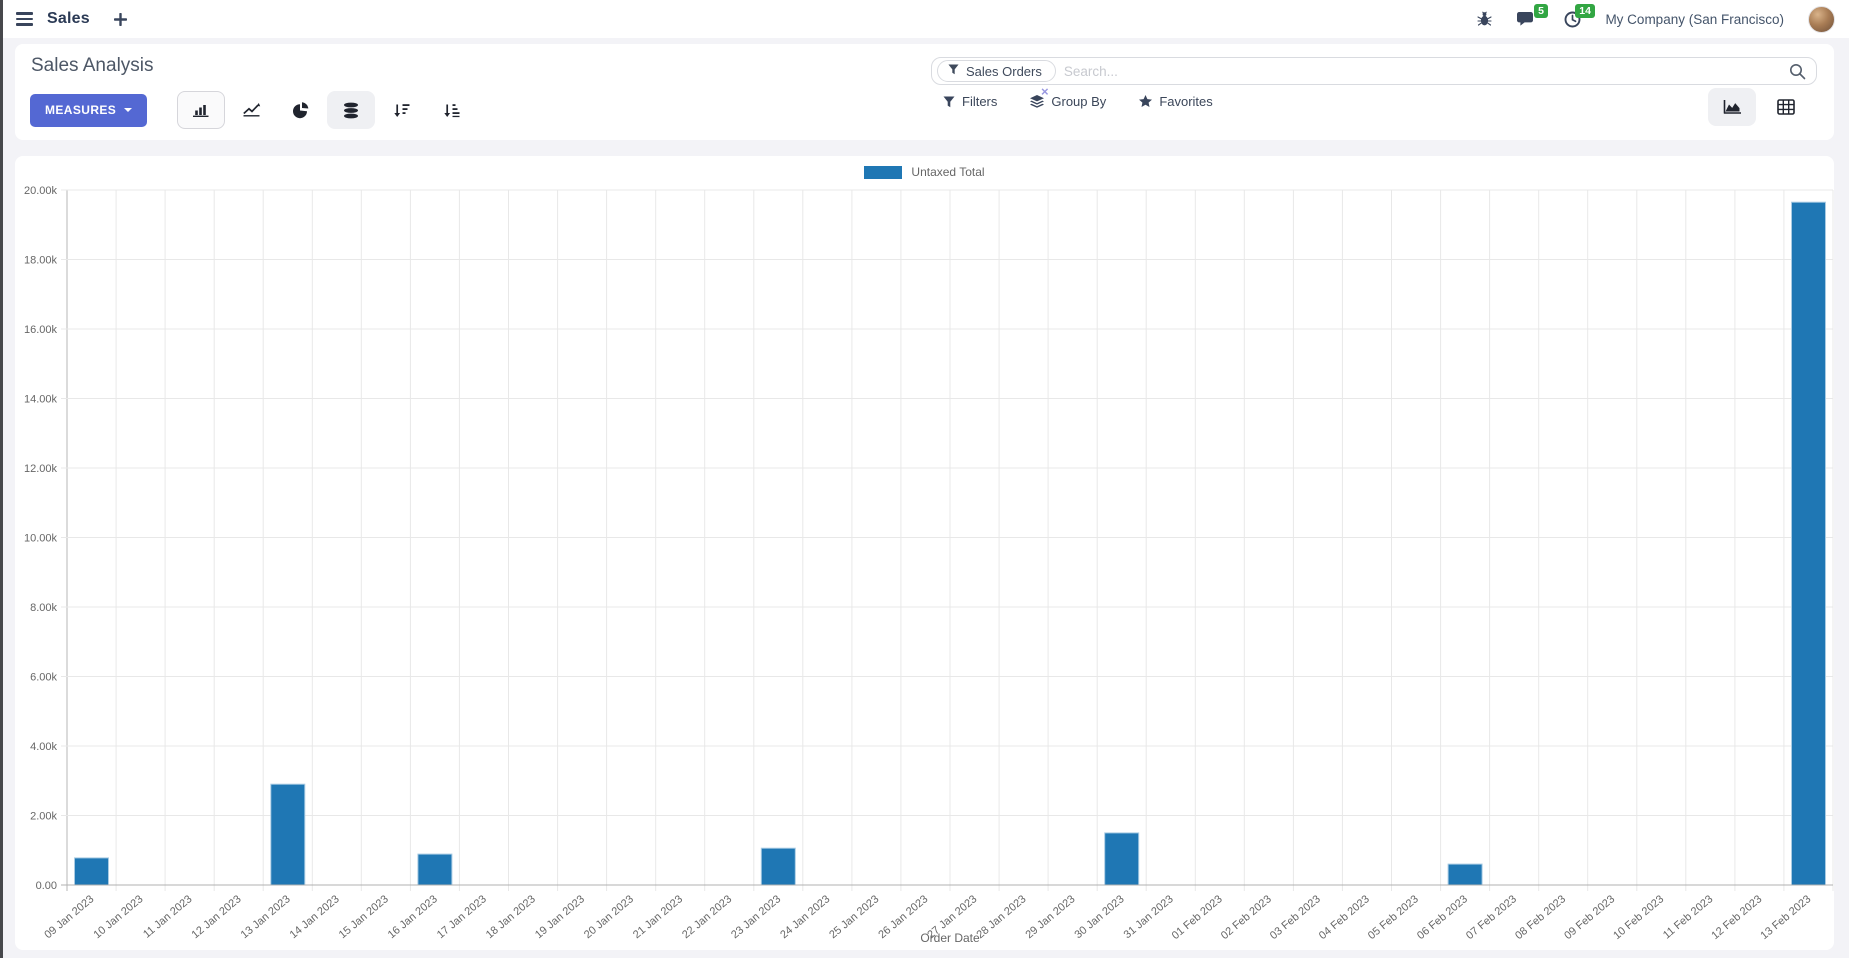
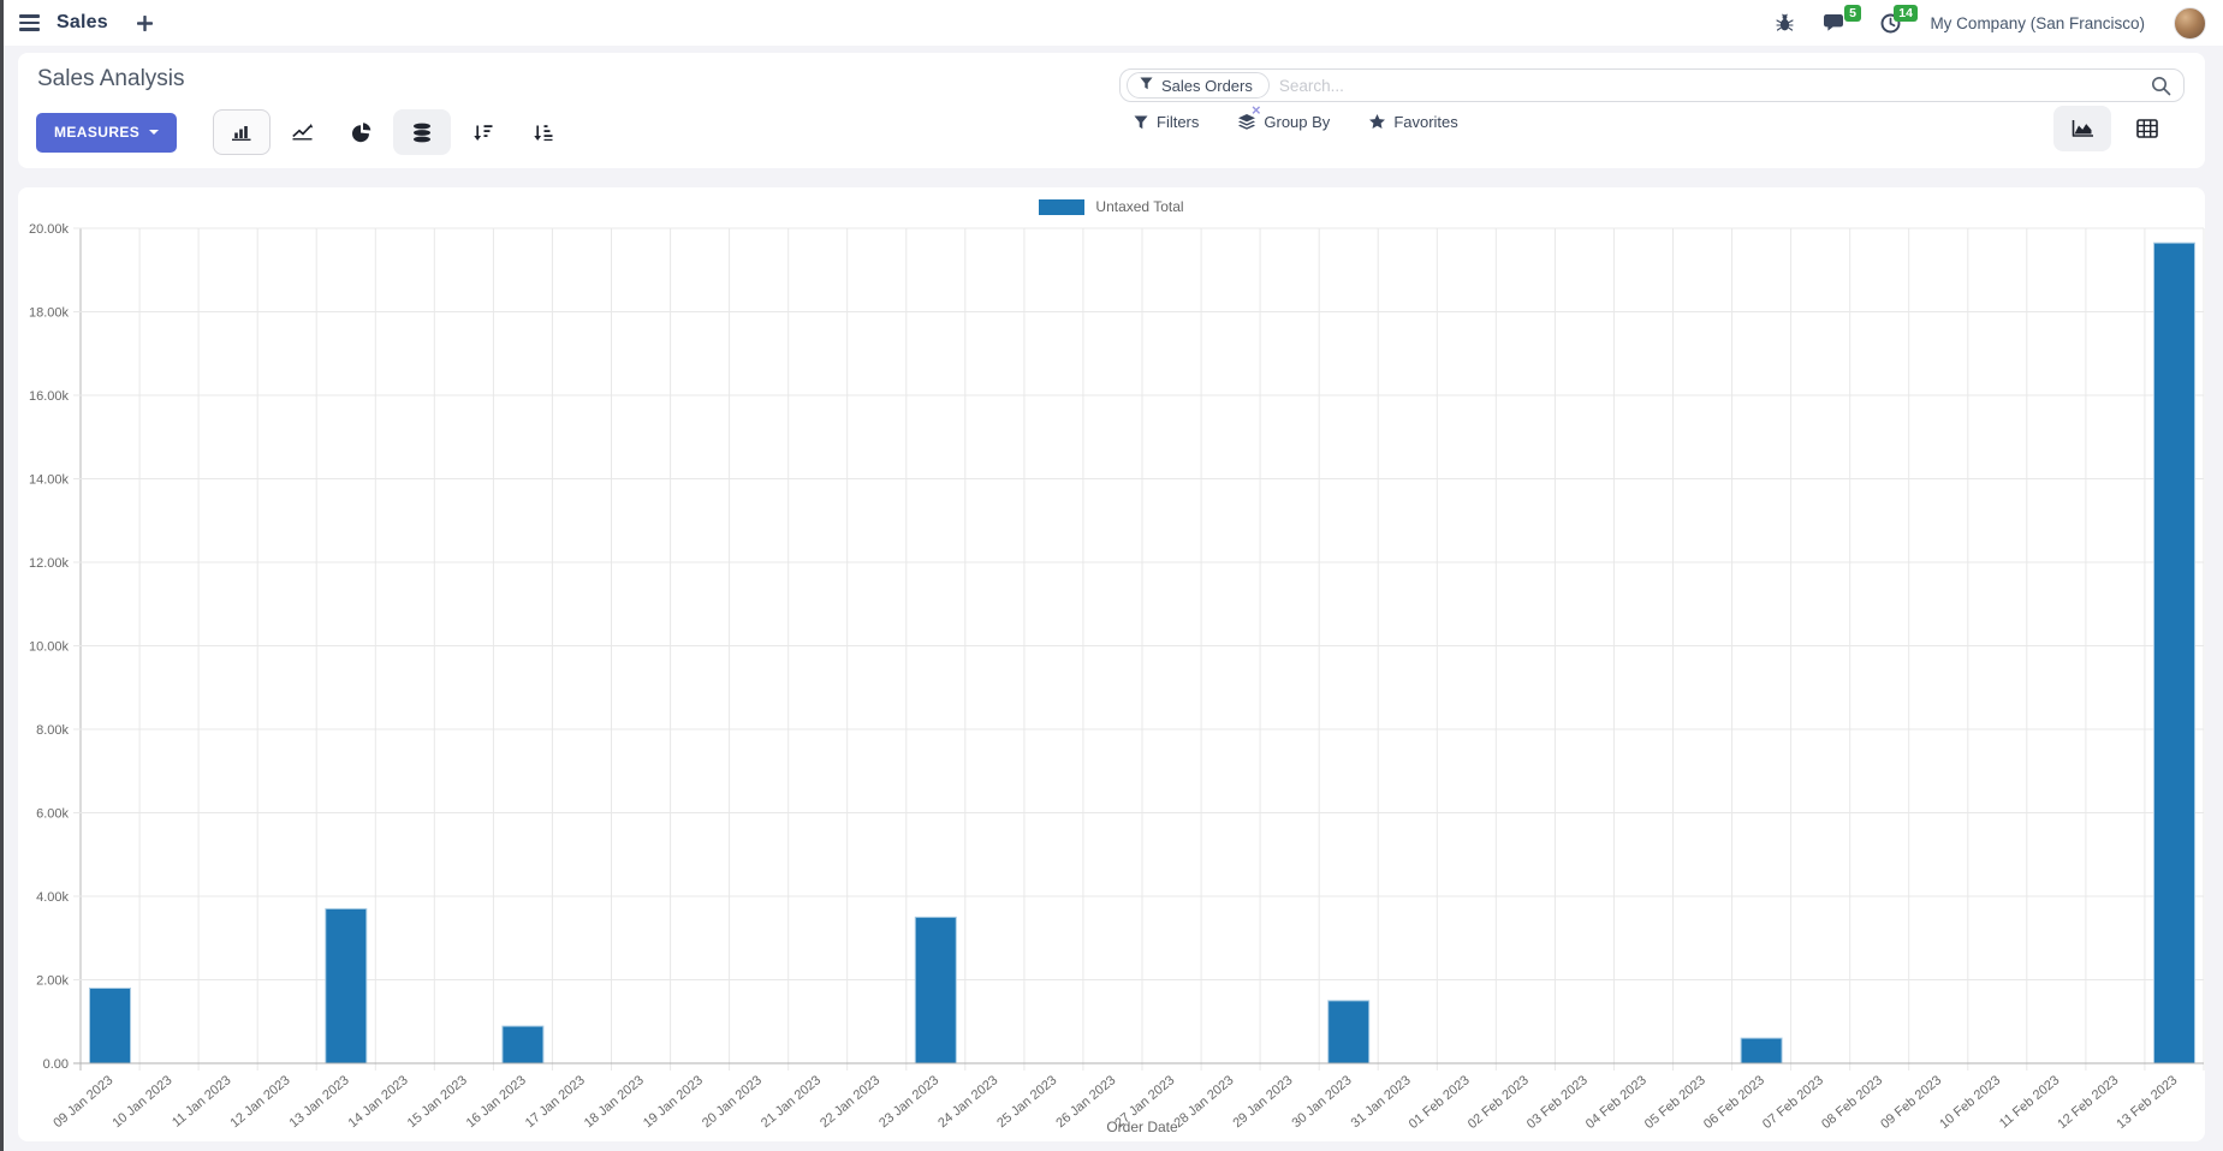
09 Jan 2023: 0.8k -> 1.8k
13 Jan 2023: 2.9k -> 3.7k
23 Jan 2023: 1.1k -> 3.5k
